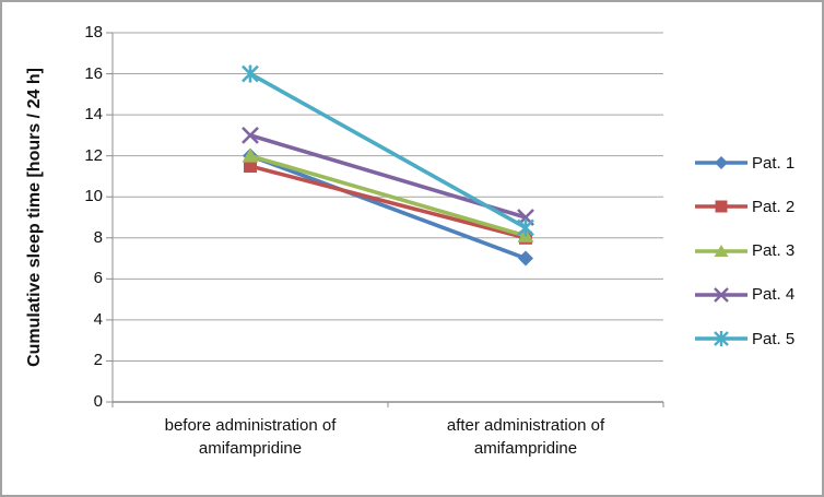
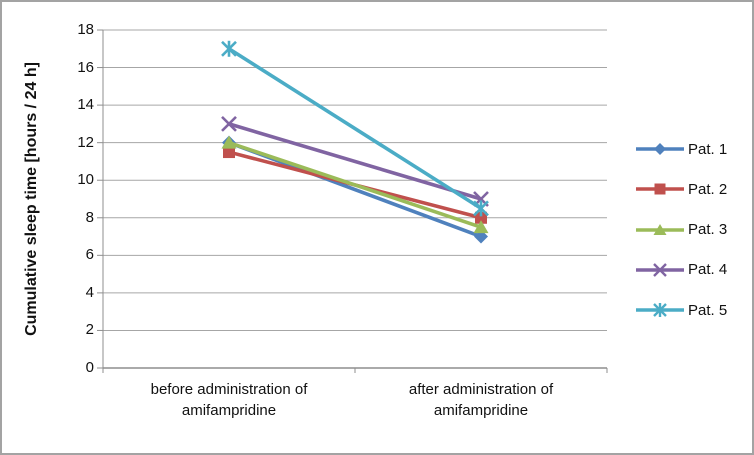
Pat. 5/before administration of amifampridine: 16.0 -> 17.0
Pat. 3/after administration of amifampridine: 8.1 -> 7.5
